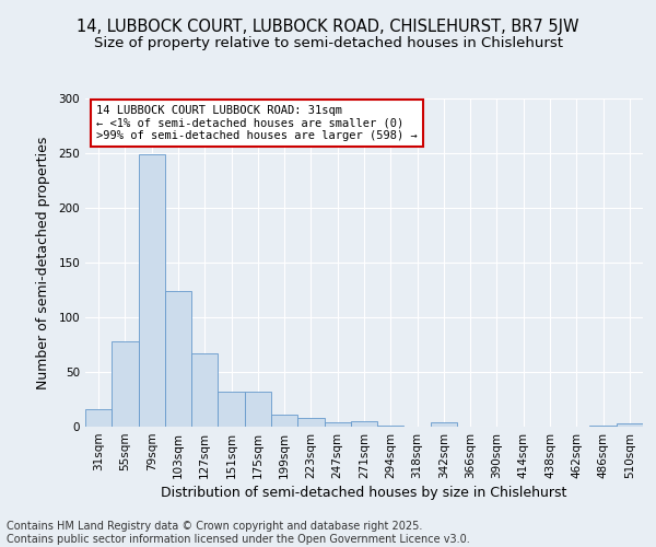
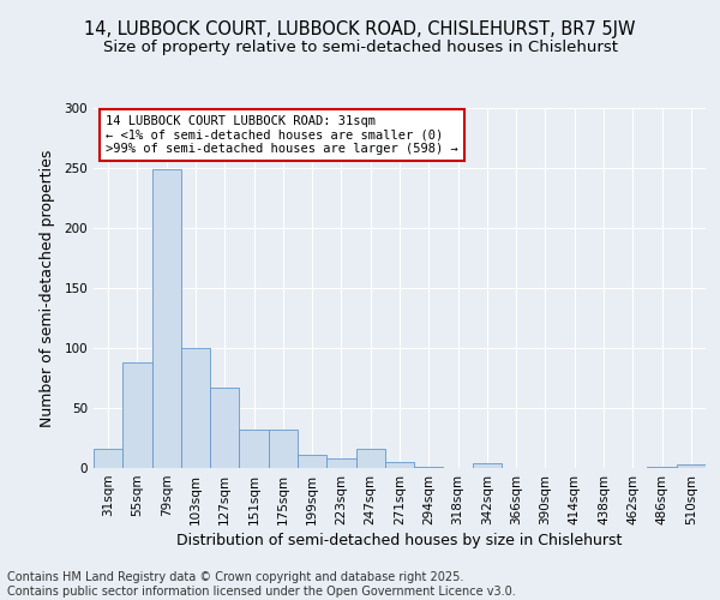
55sqm: 78 -> 88
103sqm: 124 -> 100
247sqm: 4 -> 16
